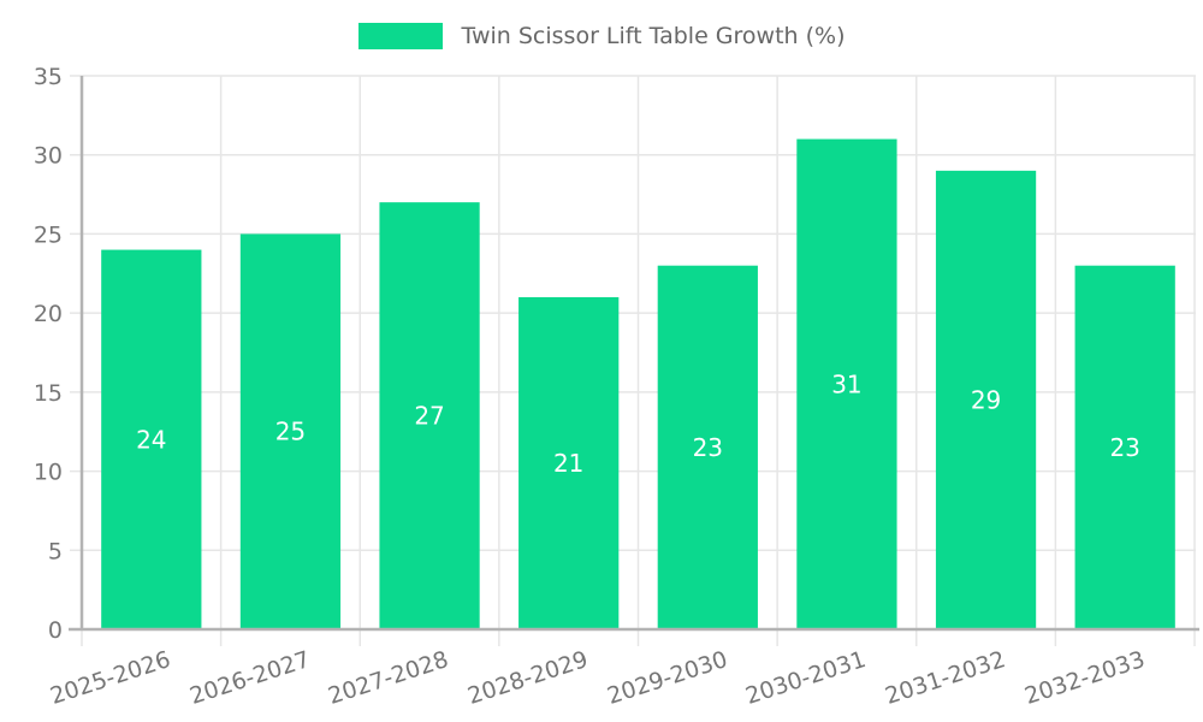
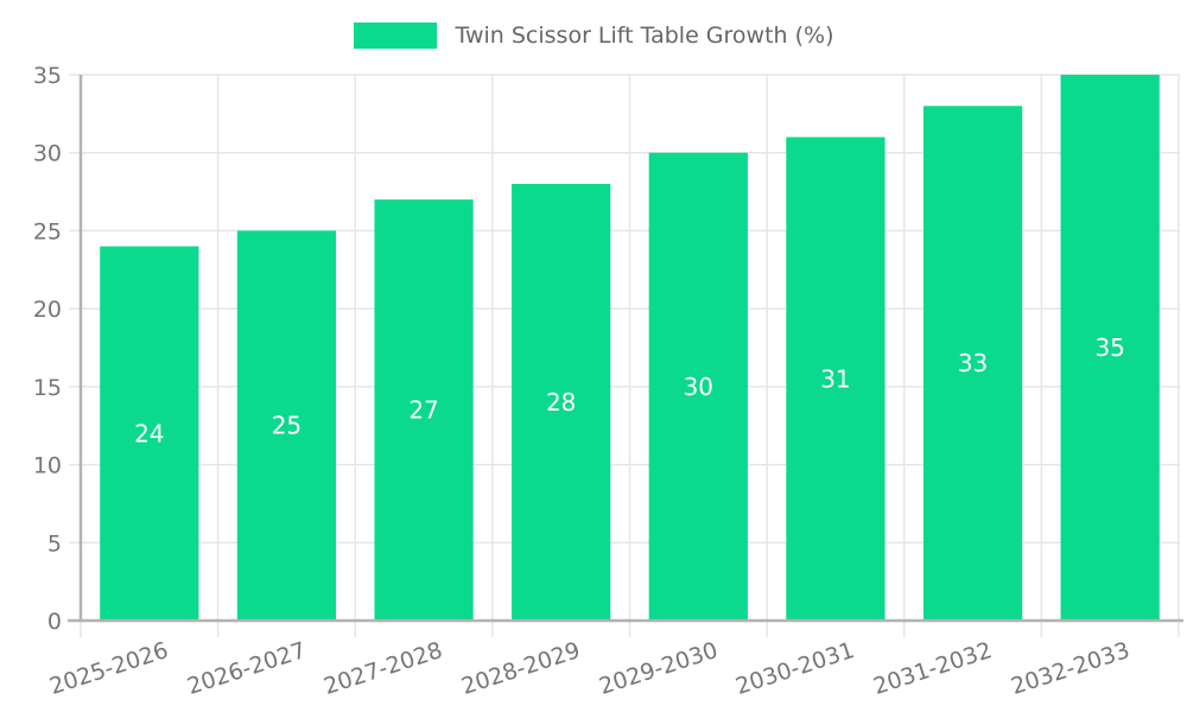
2028-2029: 21 -> 28
2029-2030: 23 -> 30
2031-2032: 29 -> 33
2032-2033: 23 -> 35
